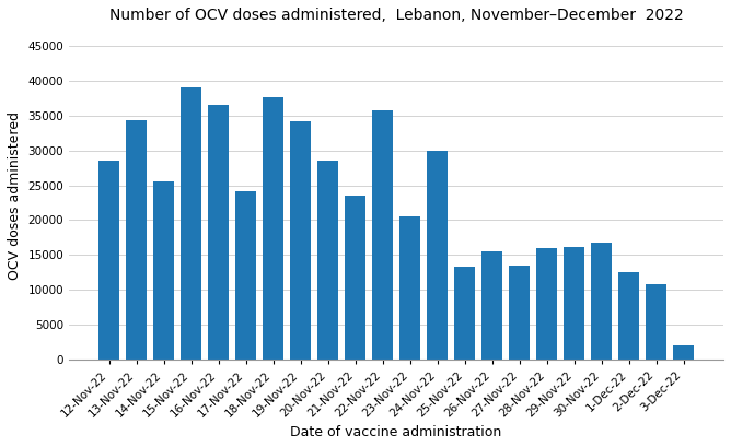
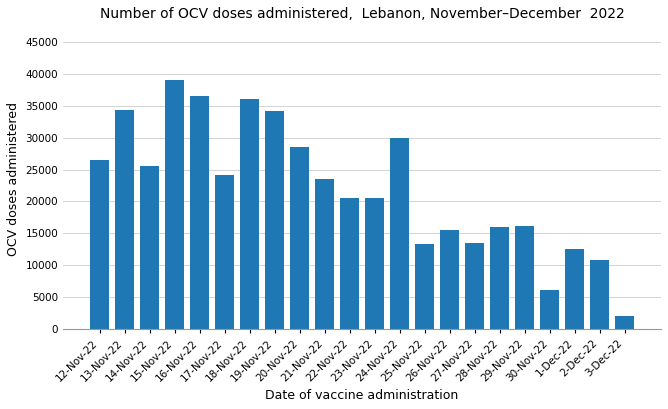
12-Nov-22: 28600 -> 26500
18-Nov-22: 37600 -> 36100
22-Nov-22: 35800 -> 20500
30-Nov-22: 16800 -> 6100
